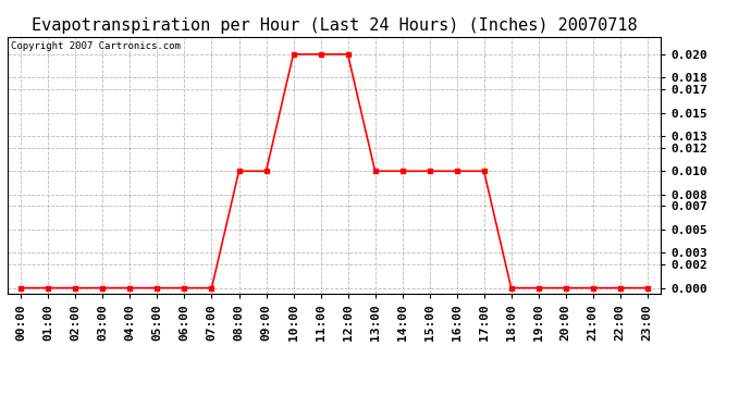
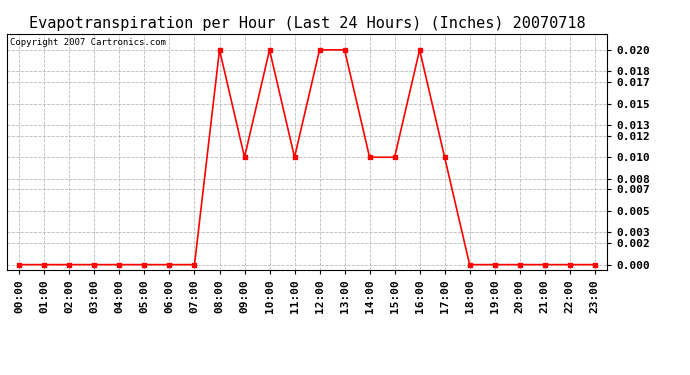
08:00: 0.01 -> 0.02
11:00: 0.02 -> 0.01
13:00: 0.01 -> 0.02
16:00: 0.01 -> 0.02
